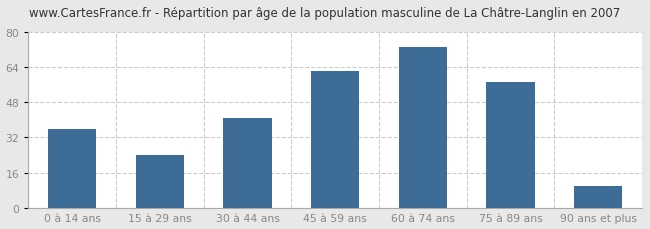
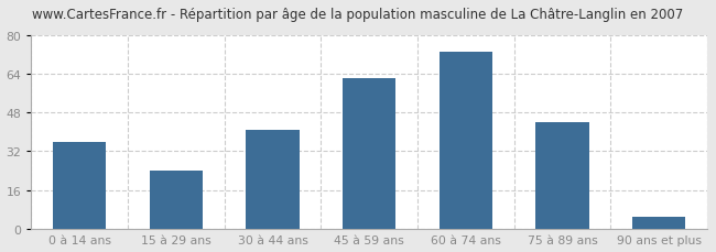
75 à 89 ans: 57 -> 44
90 ans et plus: 10 -> 5
